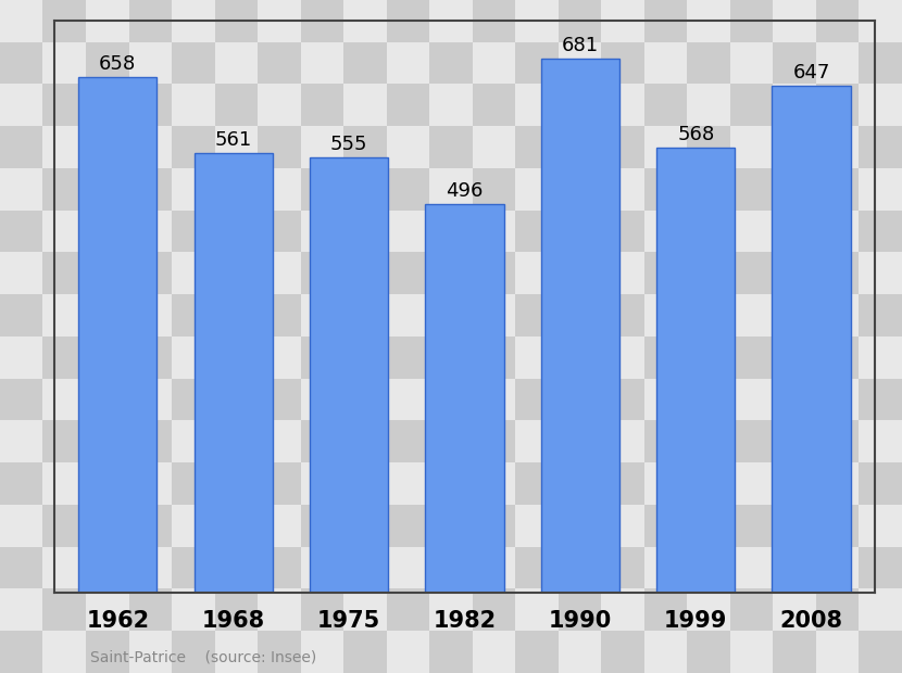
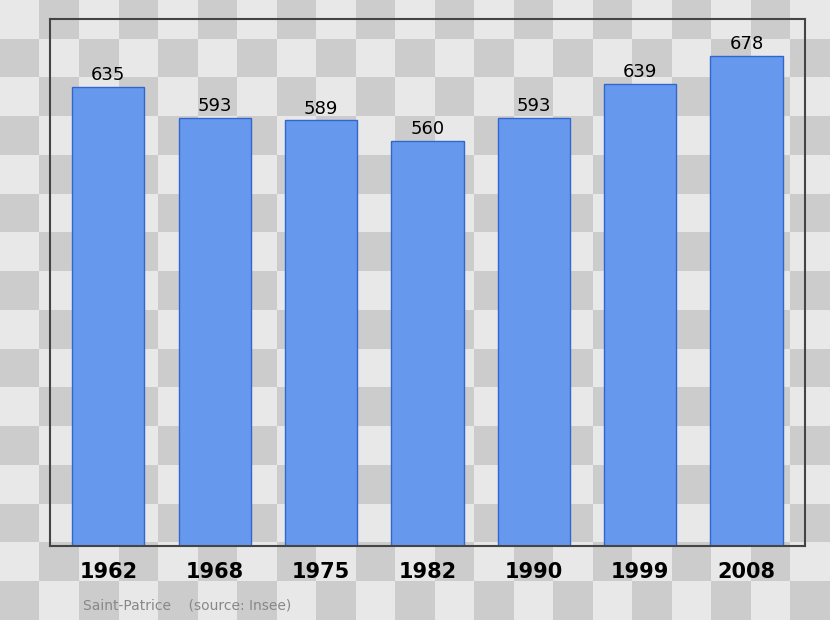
1962: 658 -> 635
1968: 561 -> 593
1975: 555 -> 589
1982: 496 -> 560
1990: 681 -> 593
1999: 568 -> 639
2008: 647 -> 678
